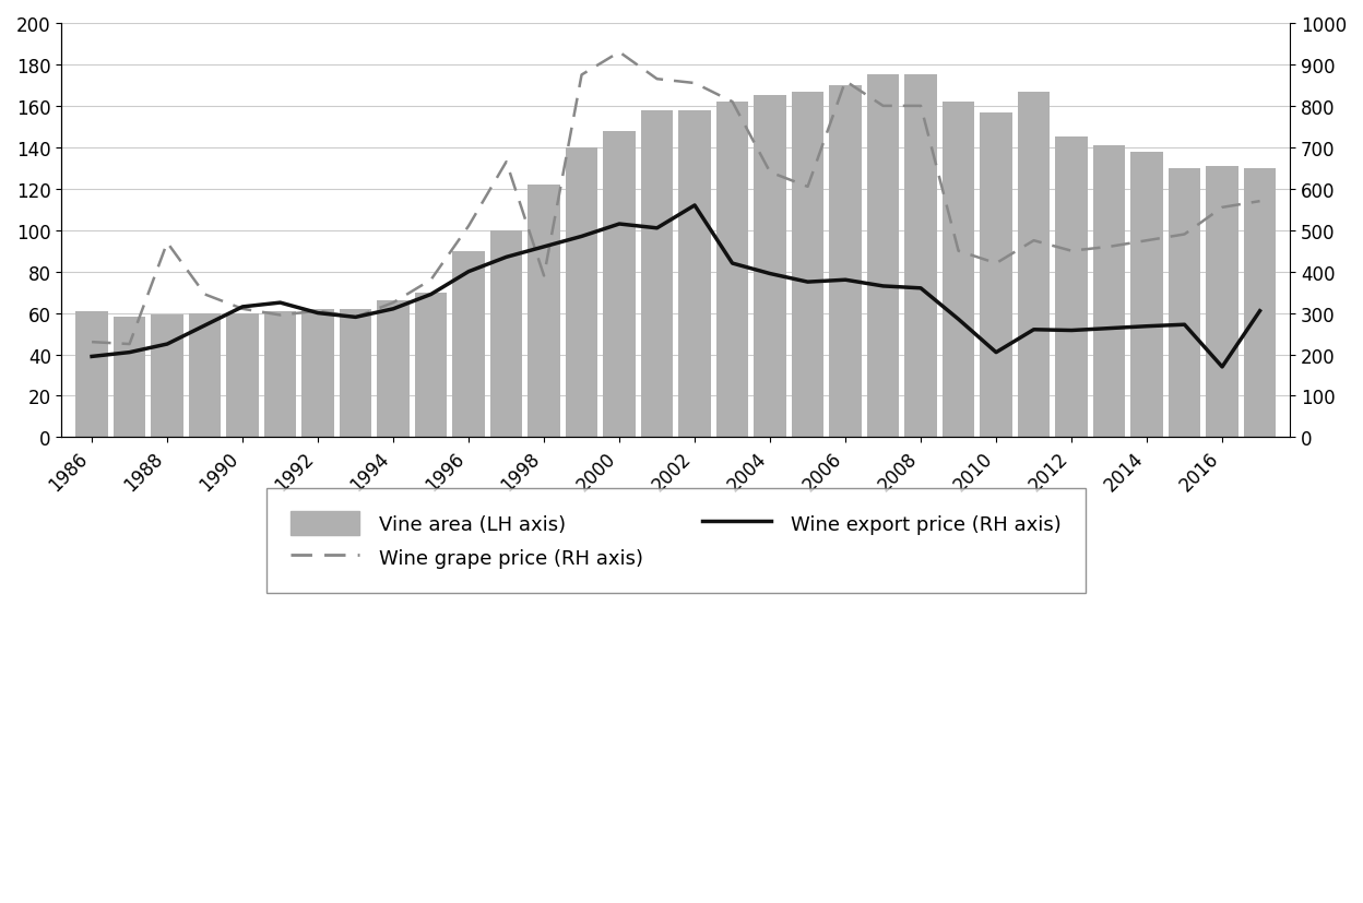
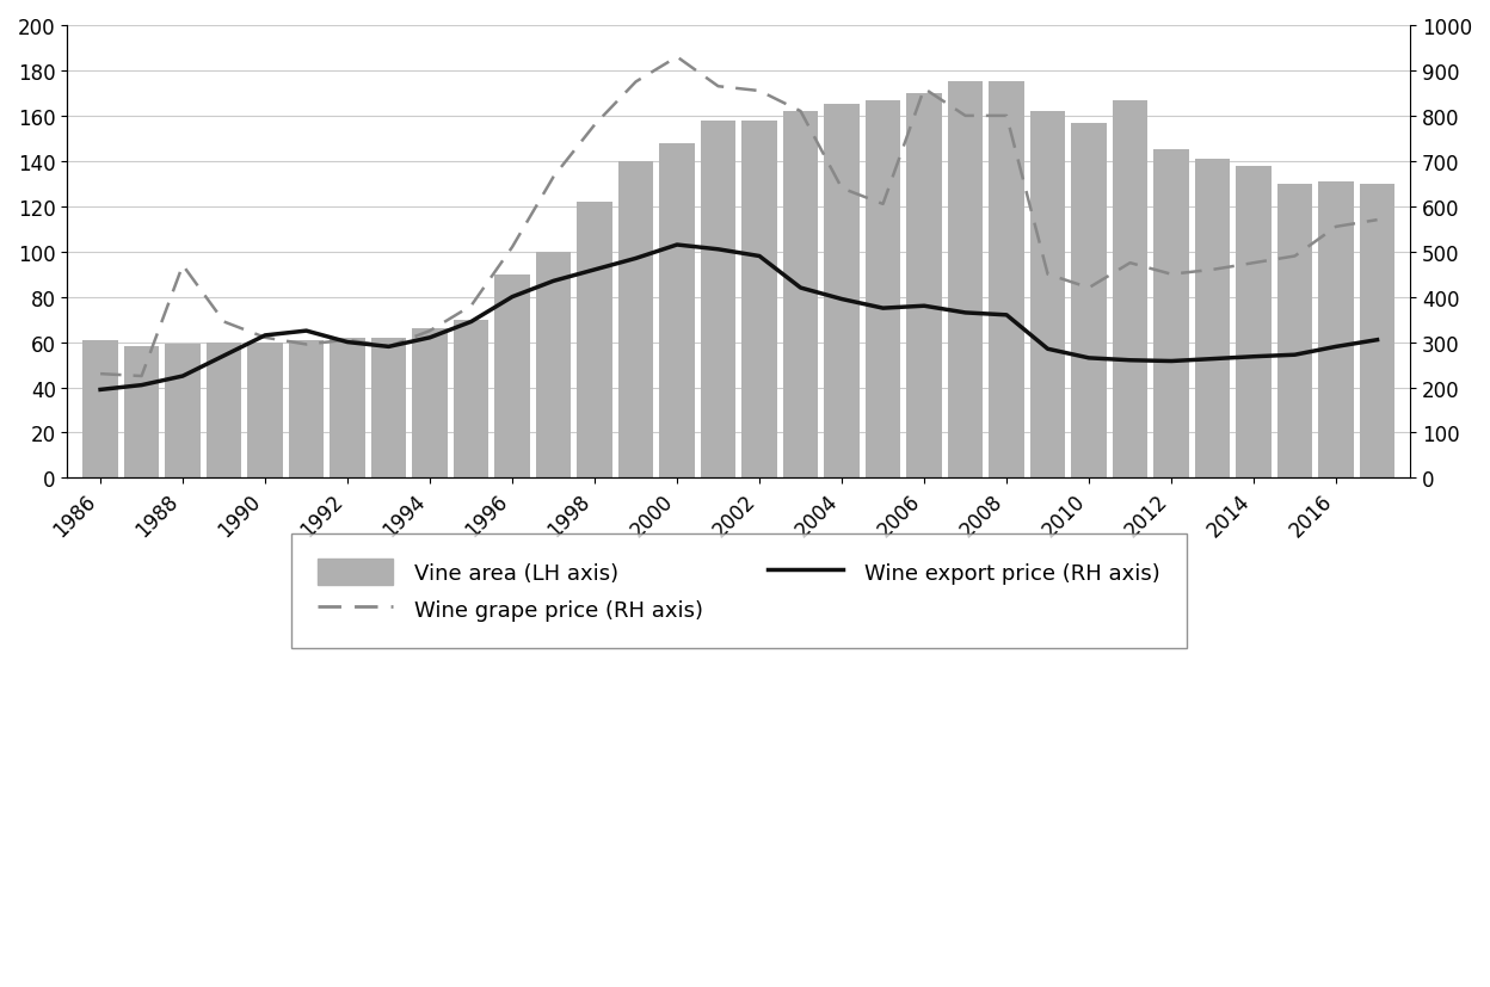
Wine grape price (RH axis)/1998: 390 -> 780
Wine export price (RH axis)/2002: 560 -> 490
Wine export price (RH axis)/2010: 205 -> 265
Wine export price (RH axis)/2016: 170 -> 290
